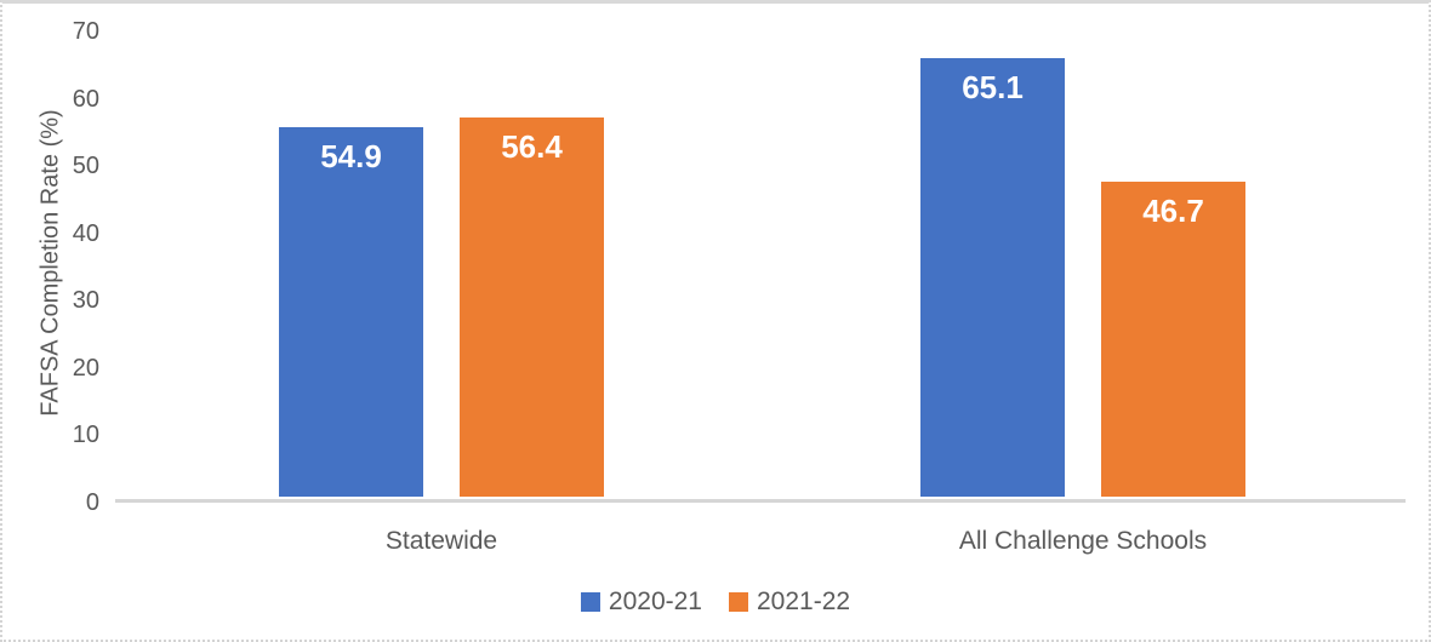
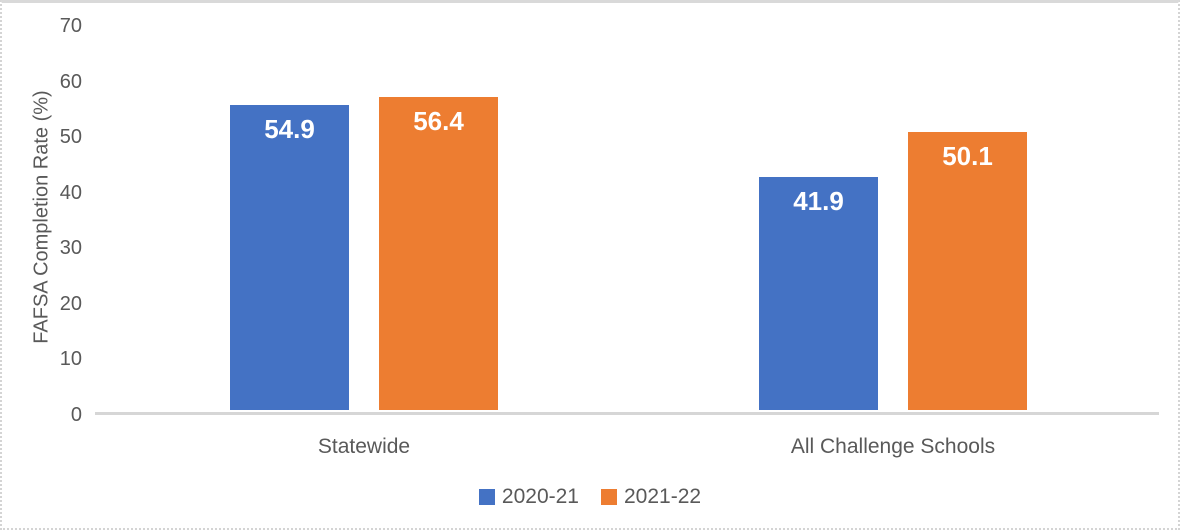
2020-21/All Challenge Schools: 65.1 -> 41.9
2021-22/All Challenge Schools: 46.7 -> 50.1
